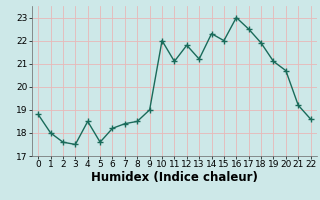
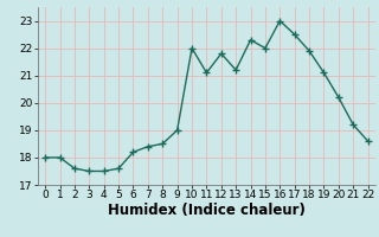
0: 18.8 -> 18.0
4: 18.5 -> 17.5
20: 20.7 -> 20.2
